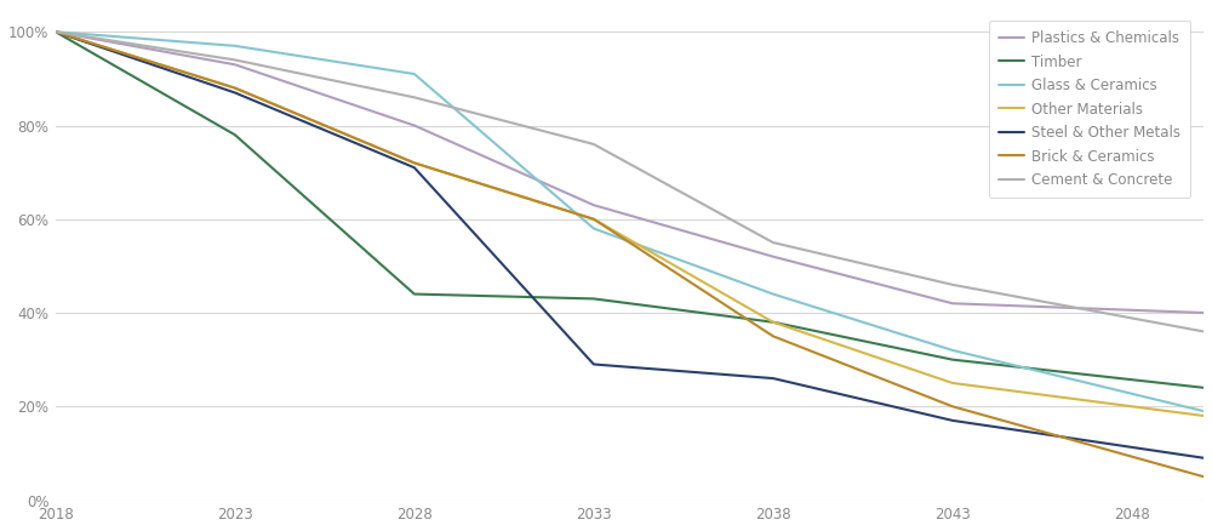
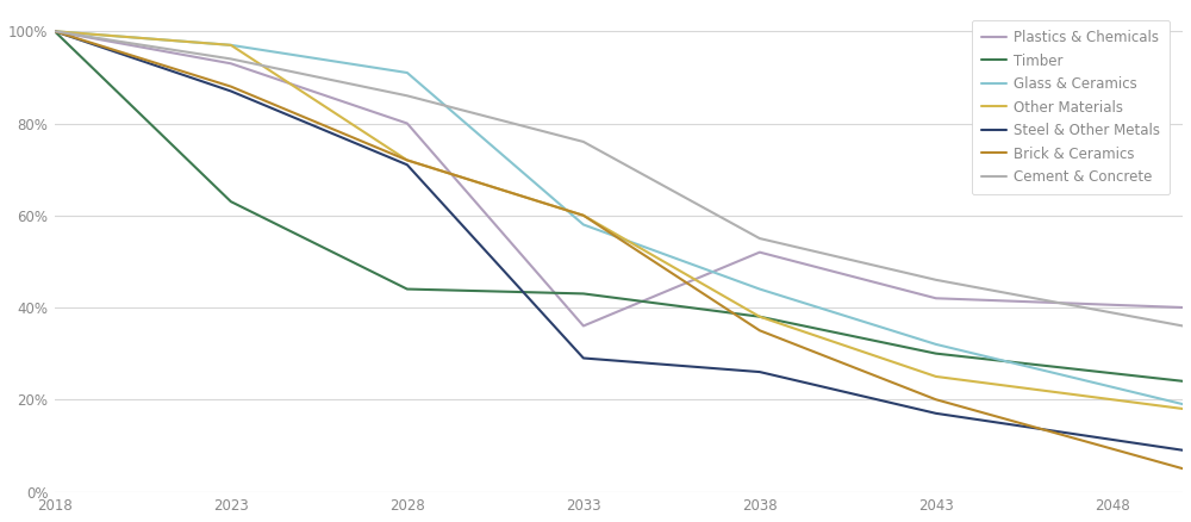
Timber/2023: 78% -> 63%
Other Materials/2023: 88% -> 97%
Plastics & Chemicals/2033: 63% -> 36%
